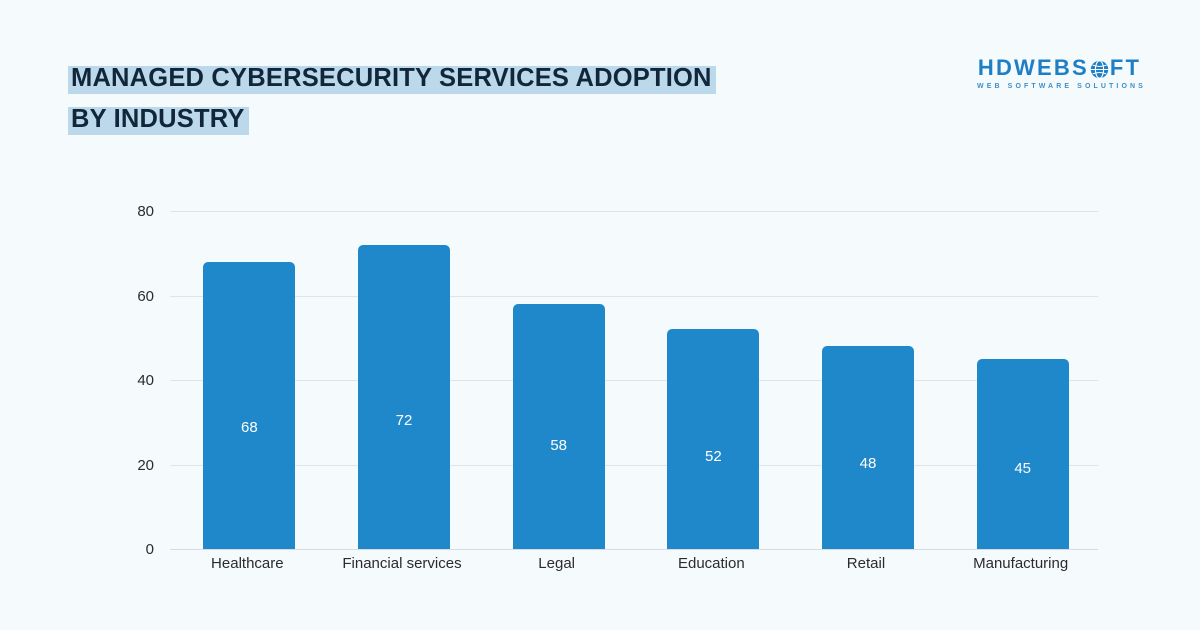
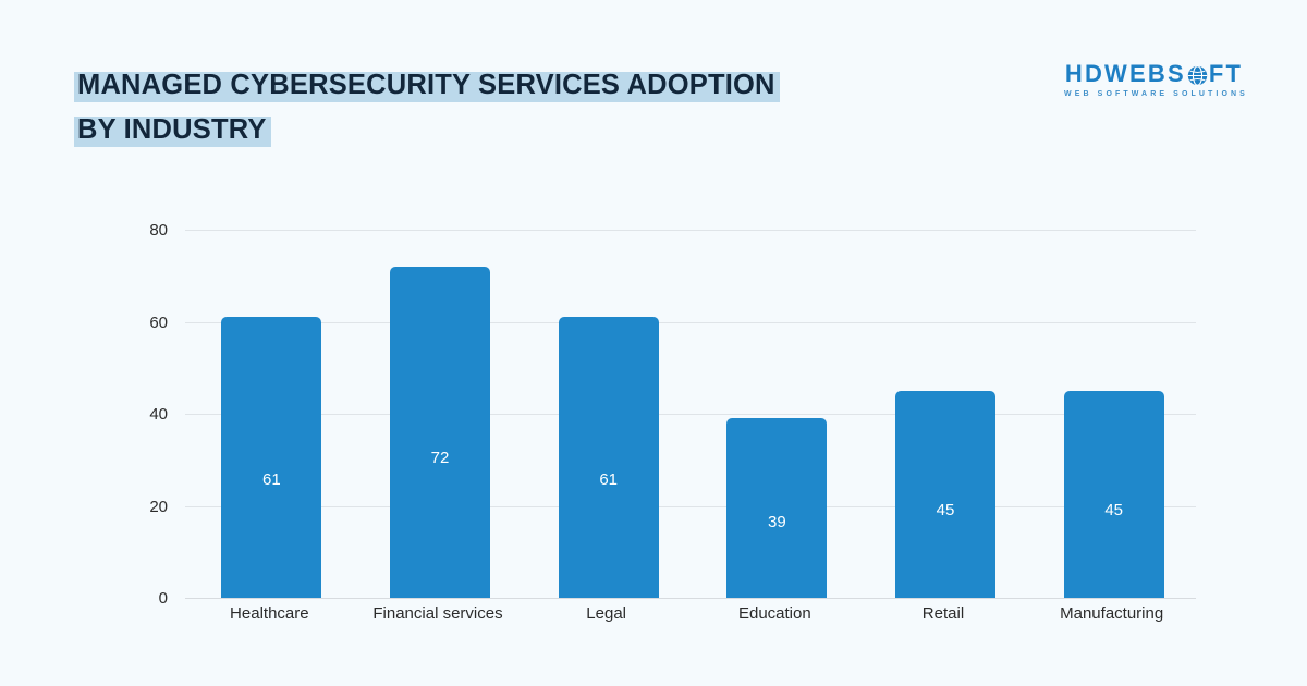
Healthcare: 68 -> 61
Legal: 58 -> 61
Education: 52 -> 39
Retail: 48 -> 45
